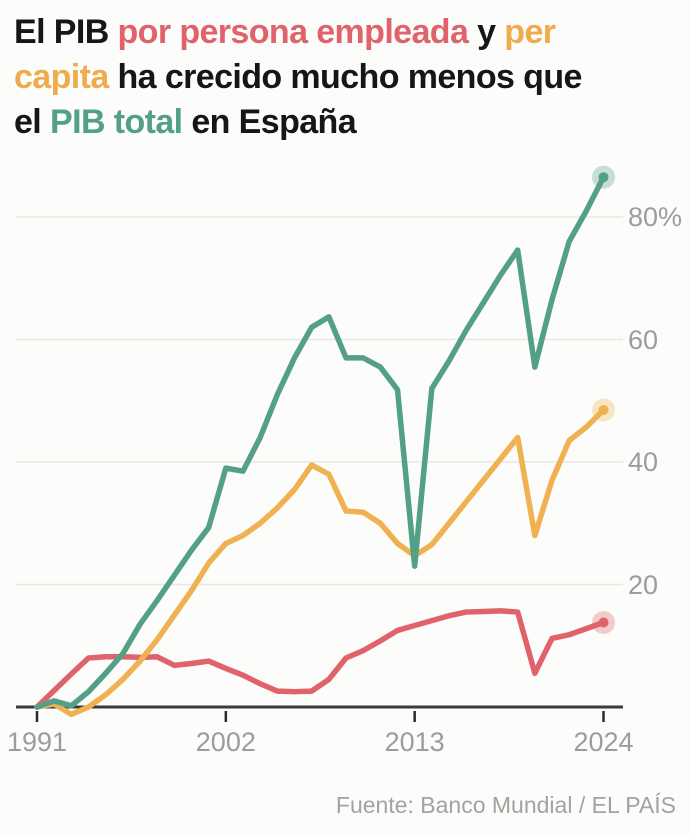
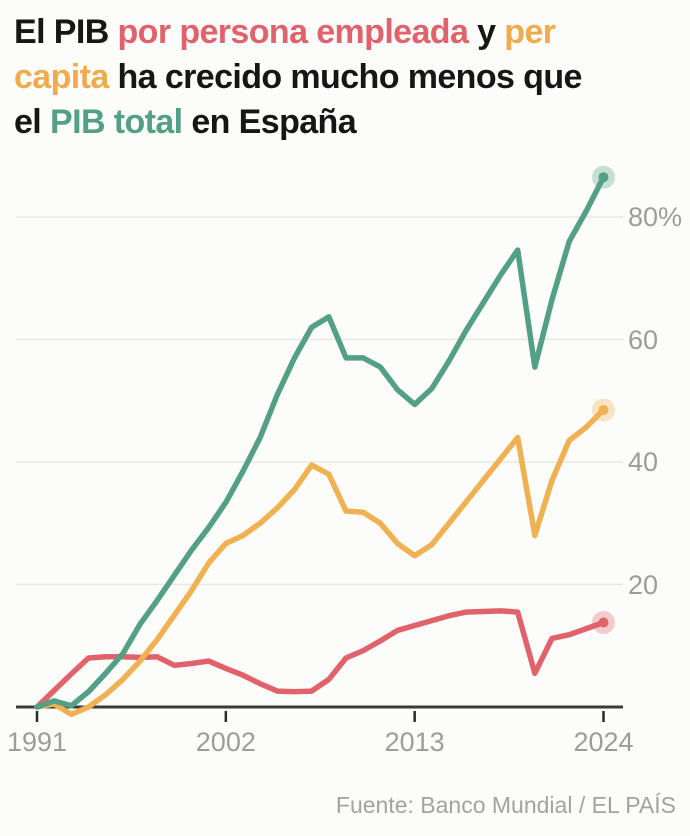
PIB total/2002: 39% -> 33%
PIB total/2013: 23% -> 49%
